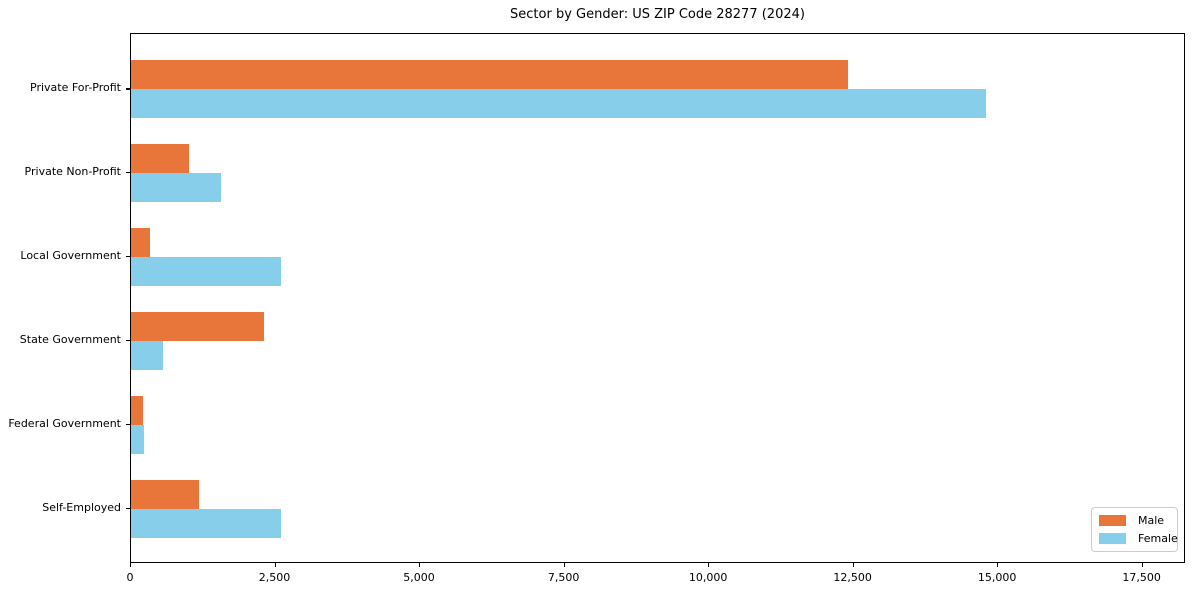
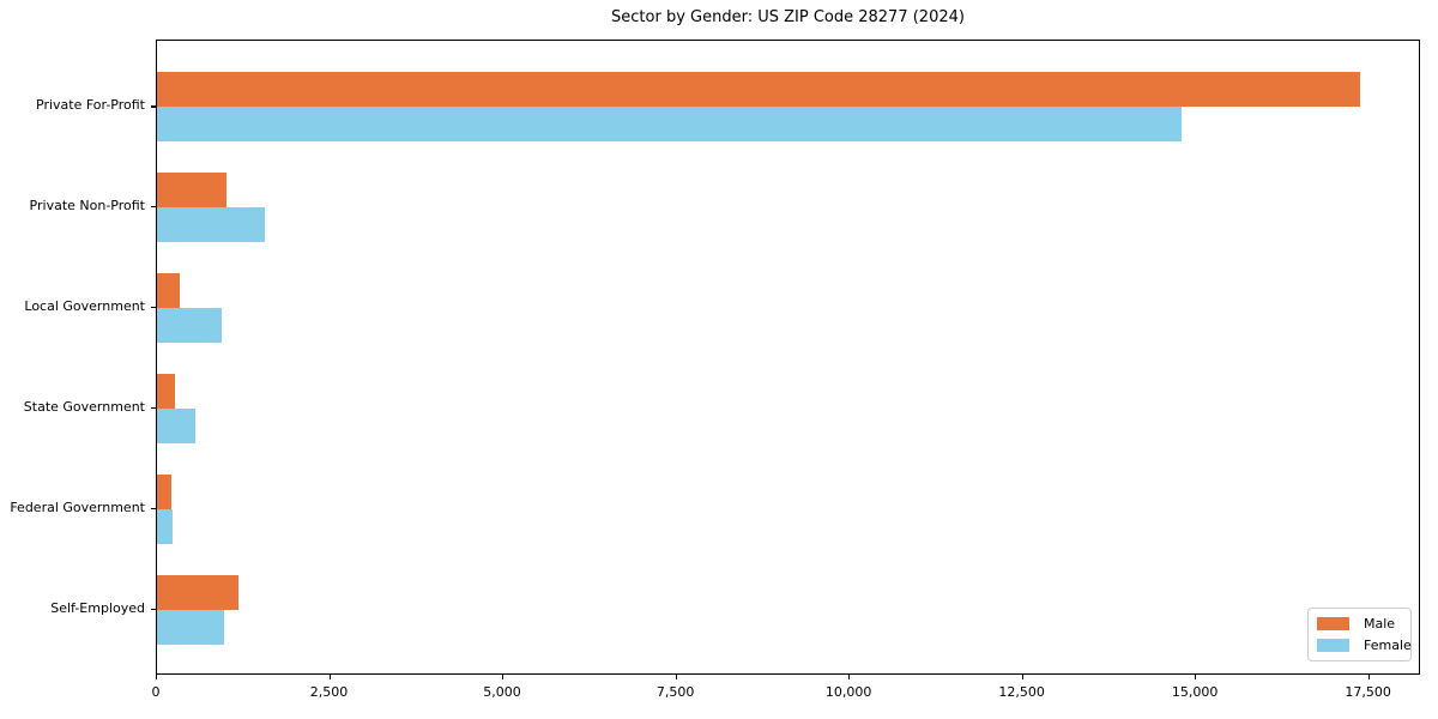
Male/Private For-Profit: 12400 -> 17400
Female/Local Government: 2600 -> 900
Male/State Government: 2300 -> 300
Female/Self-Employed: 2600 -> 1000
